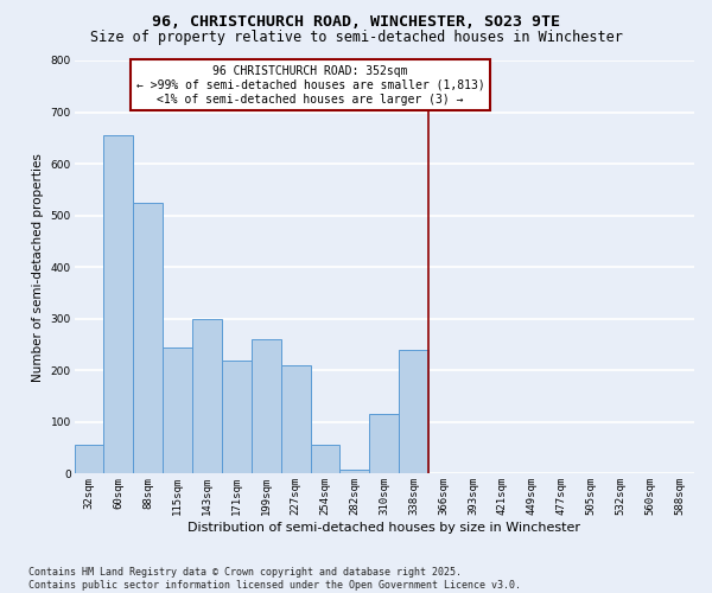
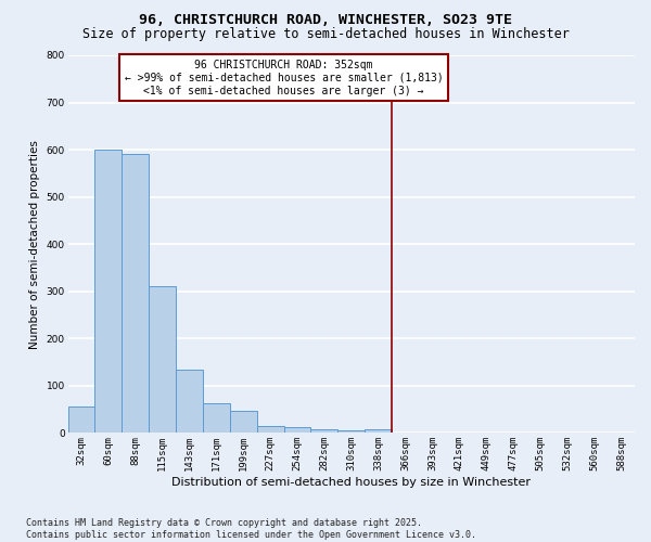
60sqm: 655 -> 600
88sqm: 525 -> 590
115sqm: 245 -> 312
143sqm: 300 -> 135
171sqm: 220 -> 62
199sqm: 260 -> 47
227sqm: 210 -> 15
254sqm: 55 -> 12
310sqm: 115 -> 5
338sqm: 240 -> 7
